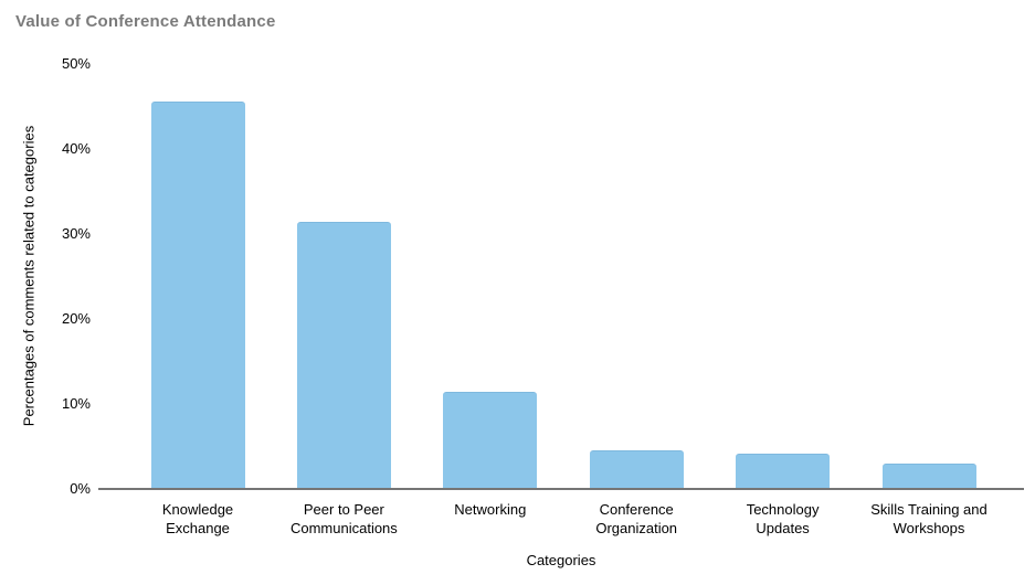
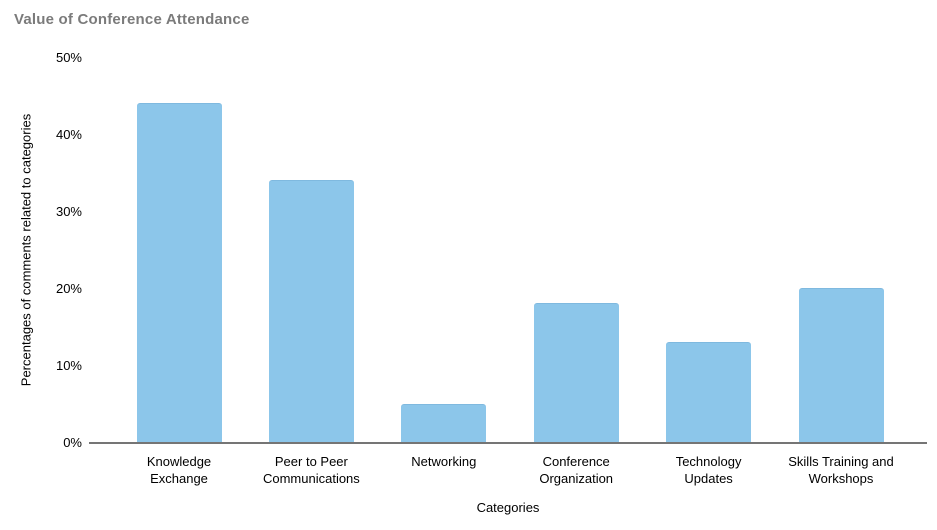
Knowledge Exchange: 46% -> 44%
Peer to Peer Communications: 31% -> 34%
Networking: 11% -> 5%
Conference Organization: 4% -> 18%
Technology Updates: 4% -> 13%
Skills Training and Workshops: 3% -> 20%
